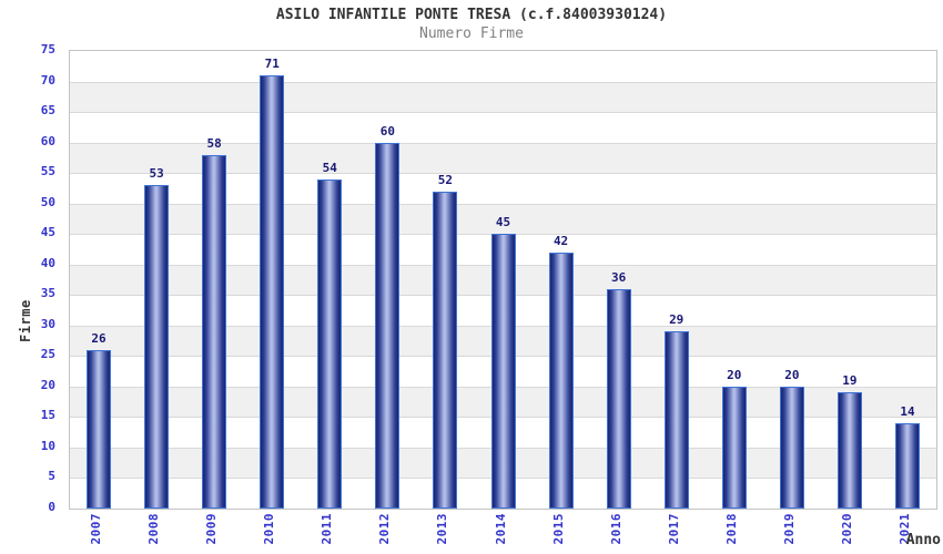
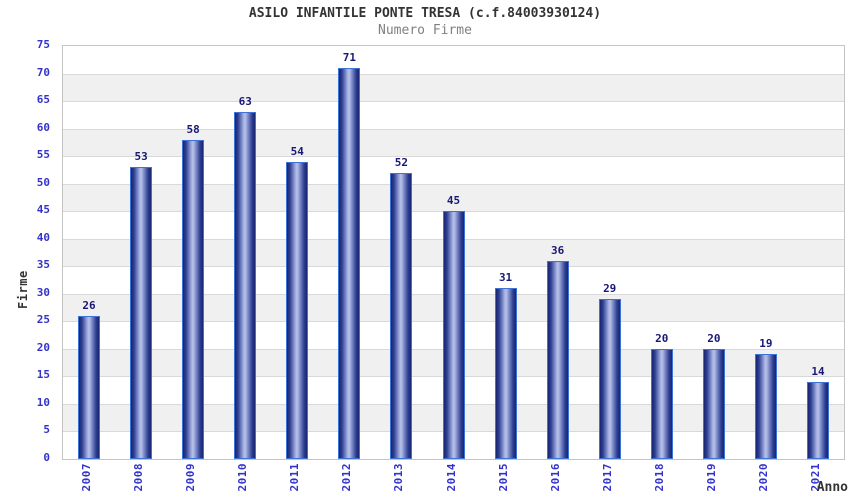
2010: 71 -> 63
2012: 60 -> 71
2015: 42 -> 31
